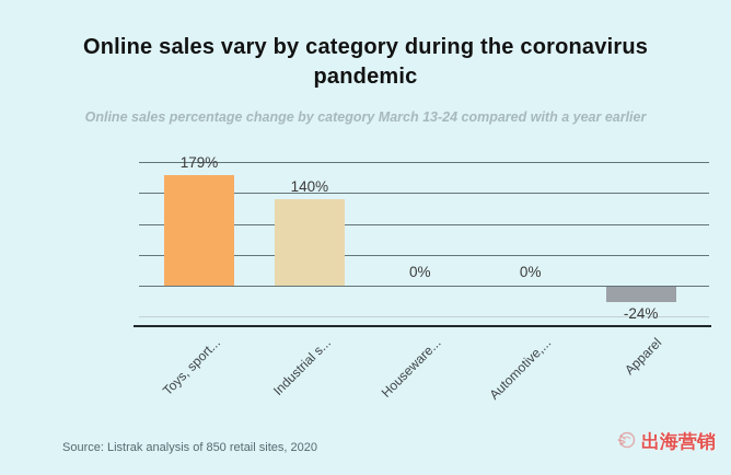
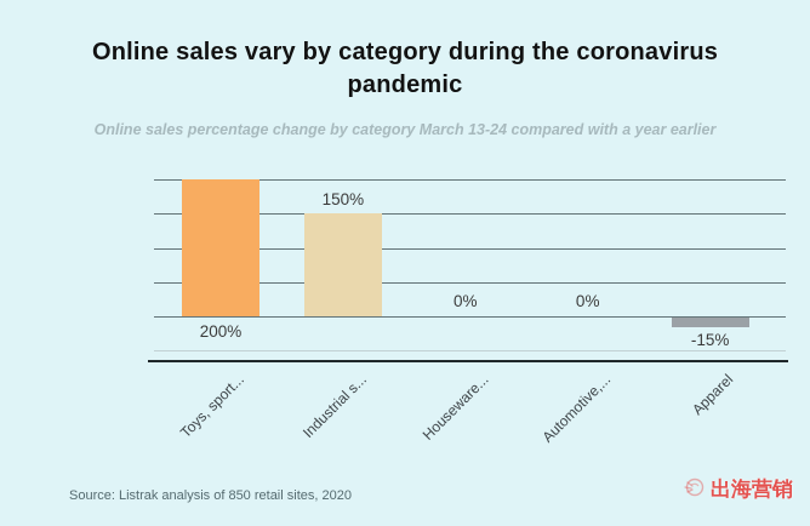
Toys, sport...: 179% -> 200%
Industrial s...: 140% -> 150%
Apparel: -24% -> -15%
